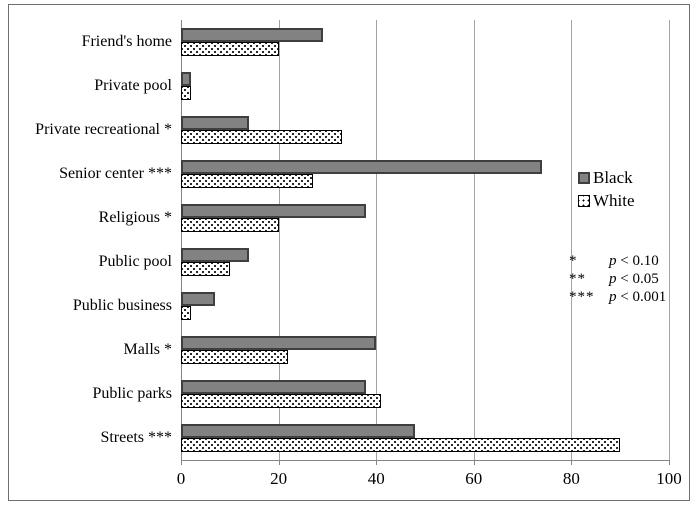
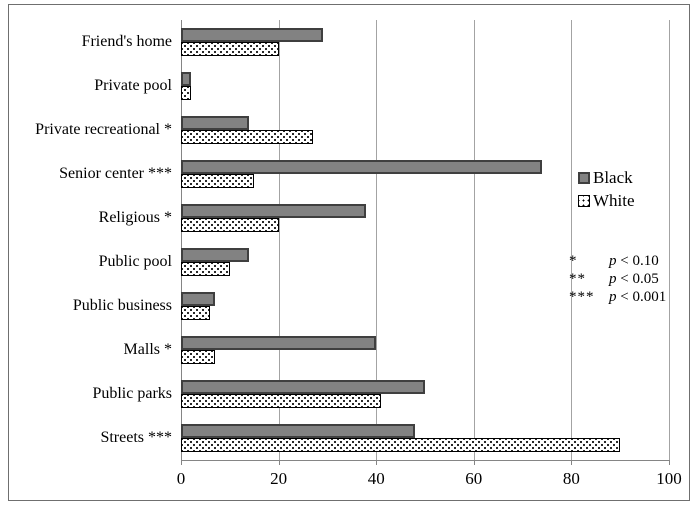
White/Private recreational *: 33 -> 27
White/Senior center ***: 27 -> 15
White/Public business: 2 -> 6
White/Malls *: 22 -> 7
Black/Public parks: 38 -> 50
